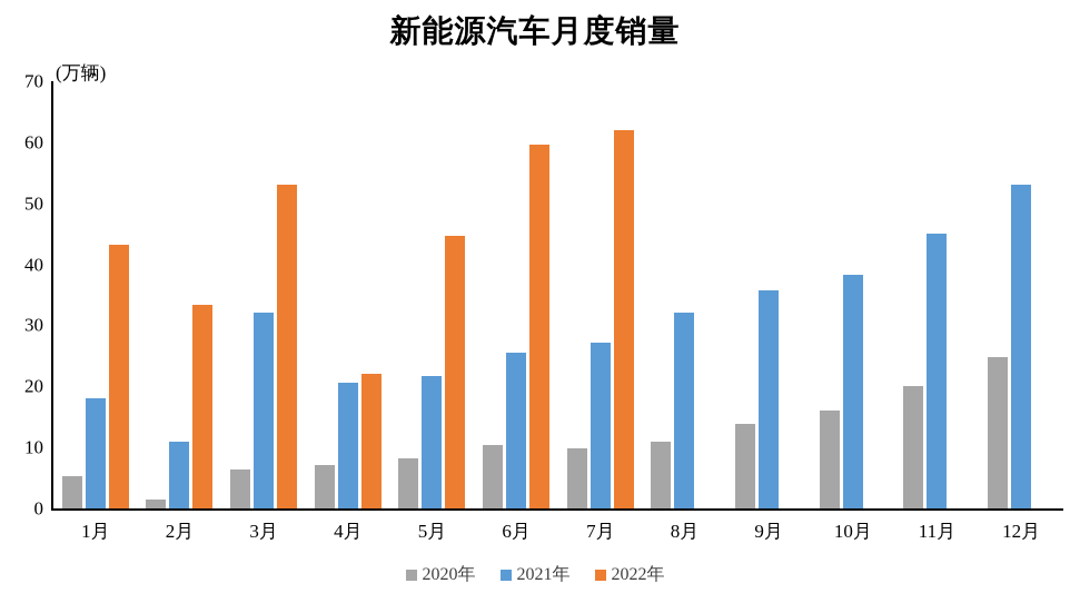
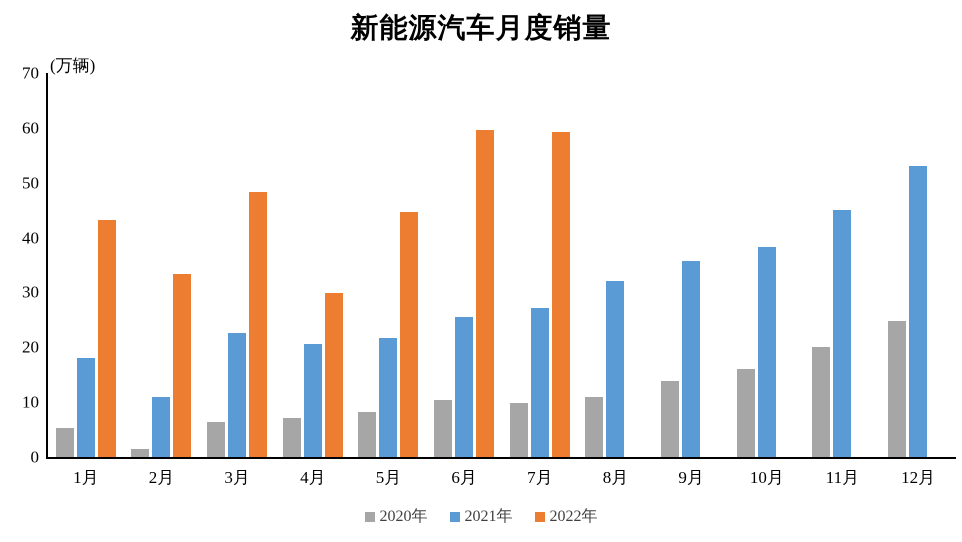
2021年/3月: 32 -> 23
2022年/3月: 53 -> 48
2022年/4月: 22 -> 30
2022年/7月: 62 -> 59
